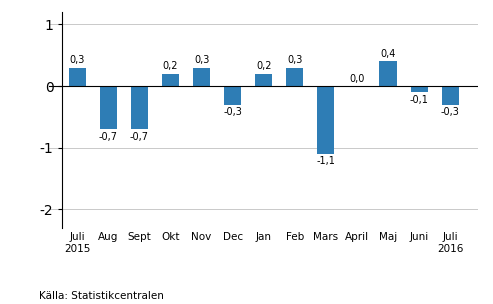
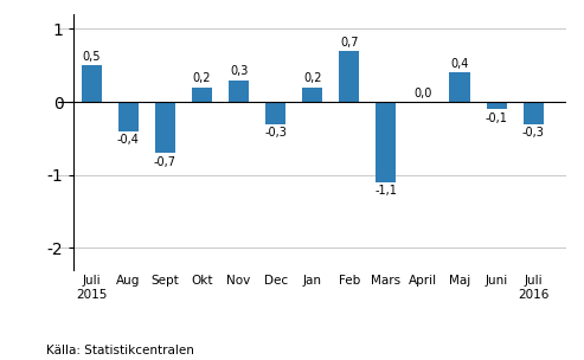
Juli 2015: 0,3 -> 0,5
Aug: -0,7 -> -0,4
Feb: 0,3 -> 0,7
